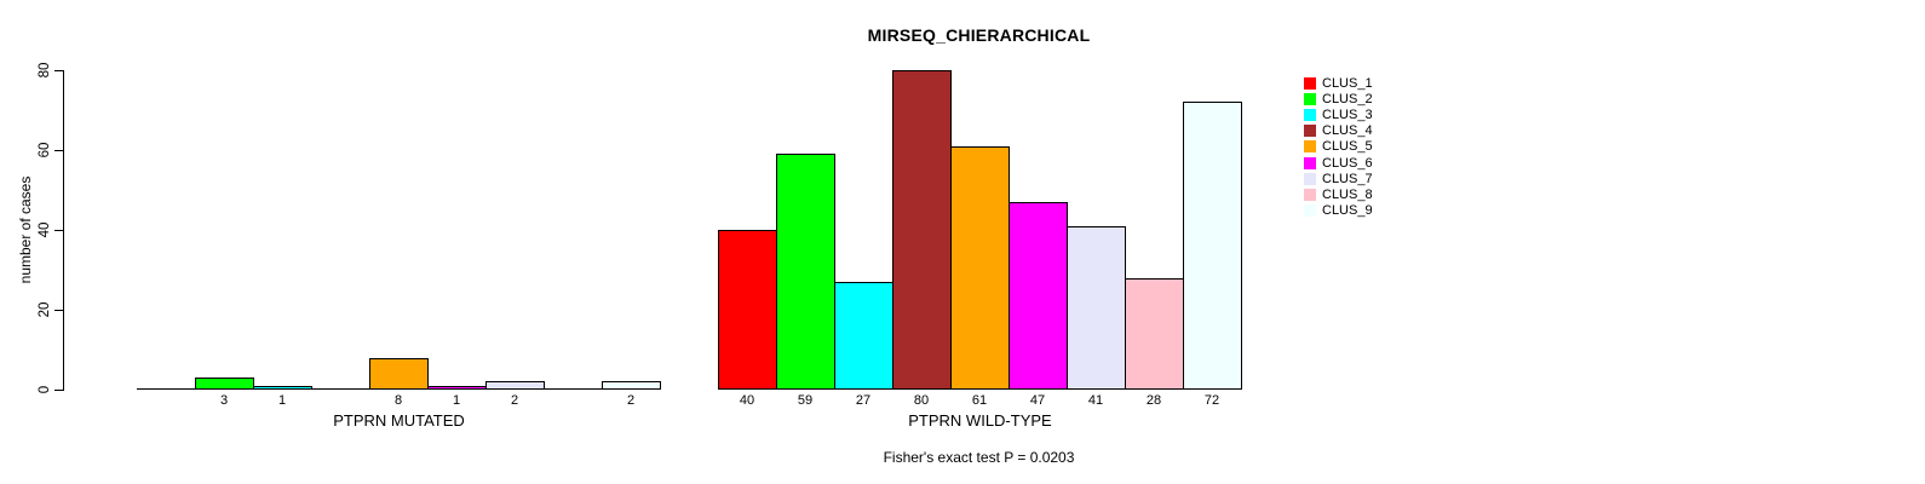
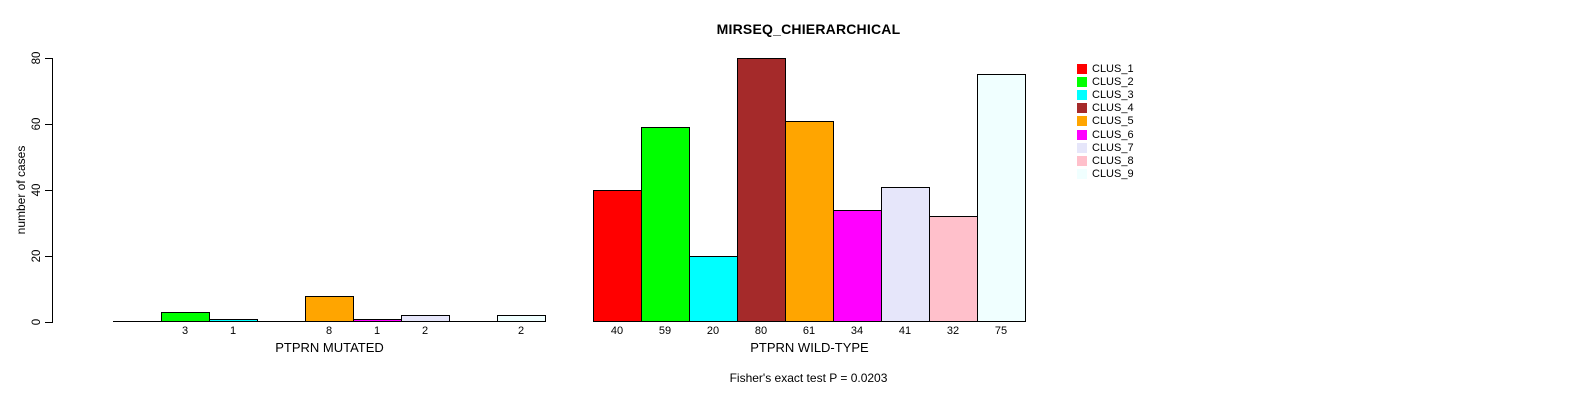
CLUS_3/PTPRN WILD-TYPE: 27 -> 20
CLUS_6/PTPRN WILD-TYPE: 47 -> 34
CLUS_8/PTPRN WILD-TYPE: 28 -> 32
CLUS_9/PTPRN WILD-TYPE: 72 -> 75
